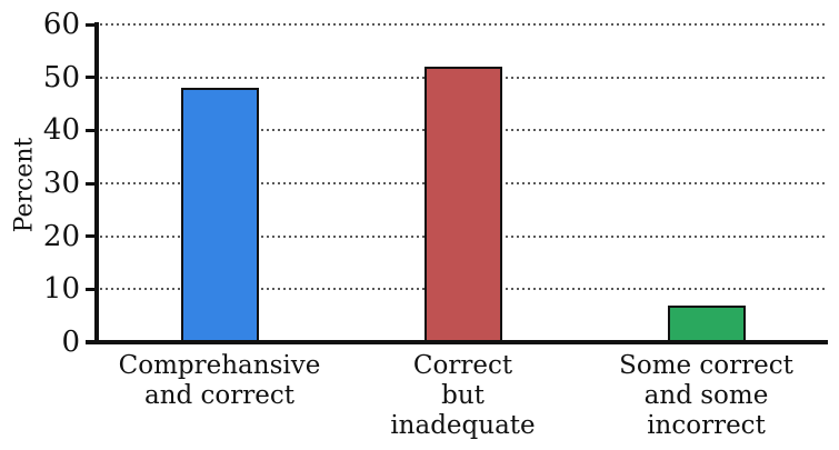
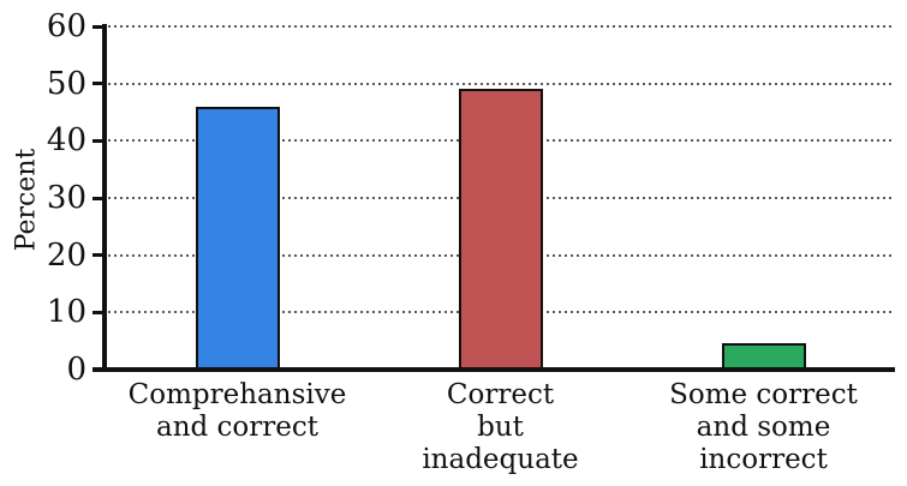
Comprehansive and correct: 48 -> 46
Correct but inadequate: 52 -> 49
Some correct and some incorrect: 7 -> 5
